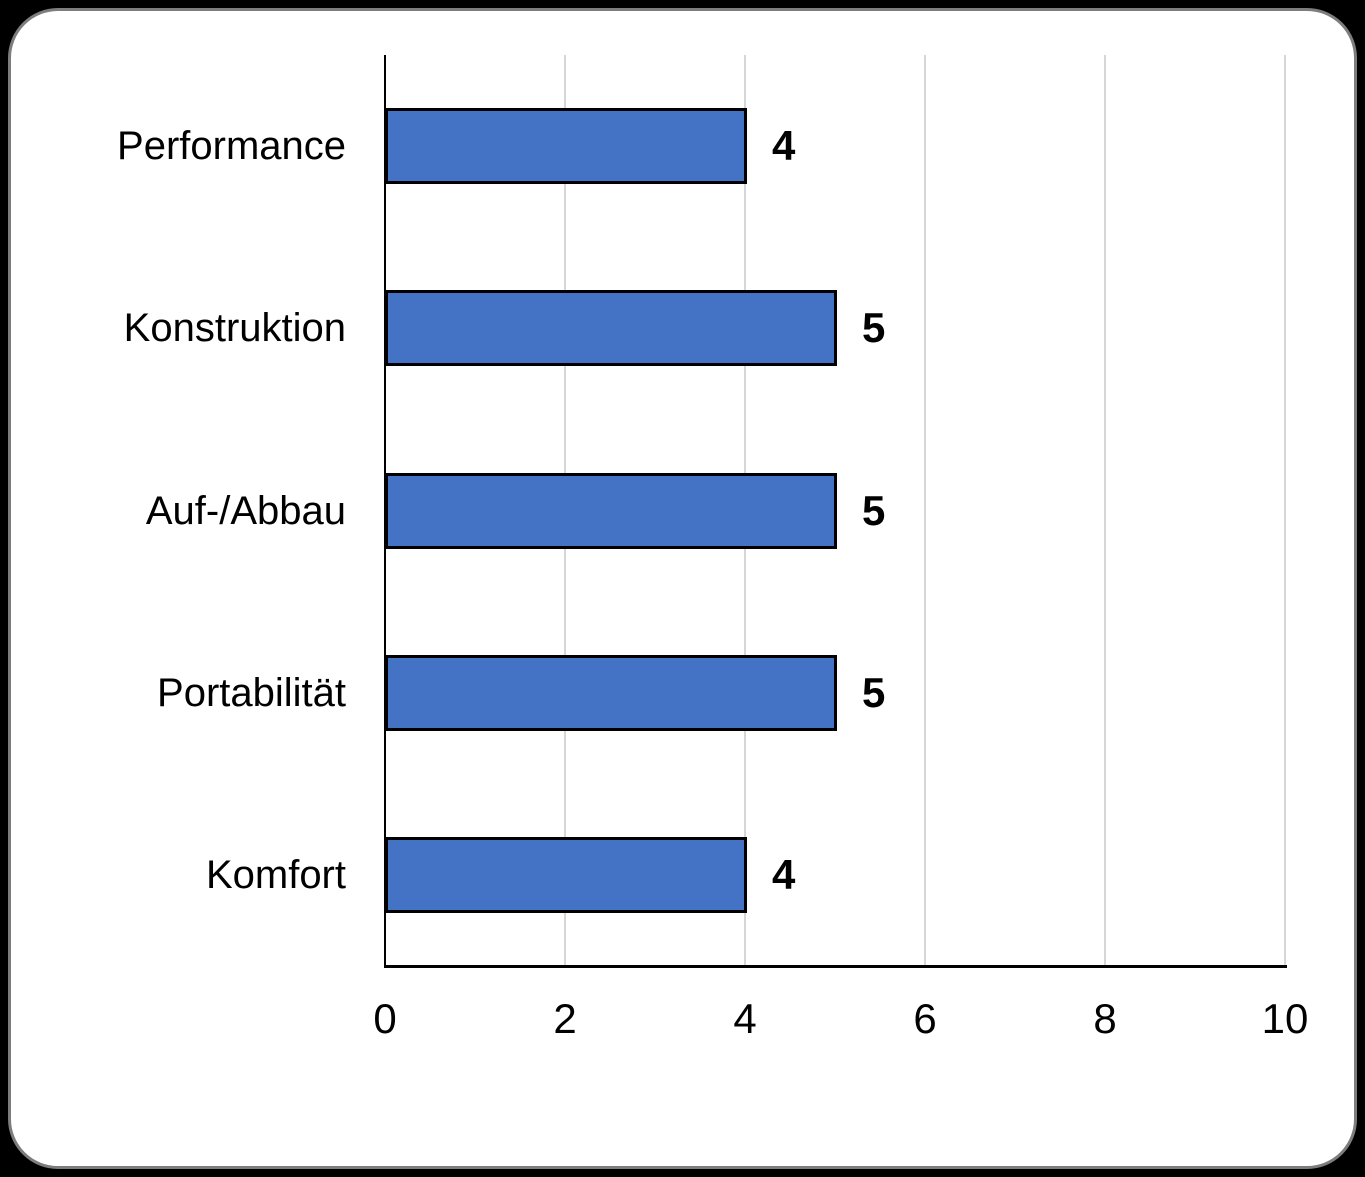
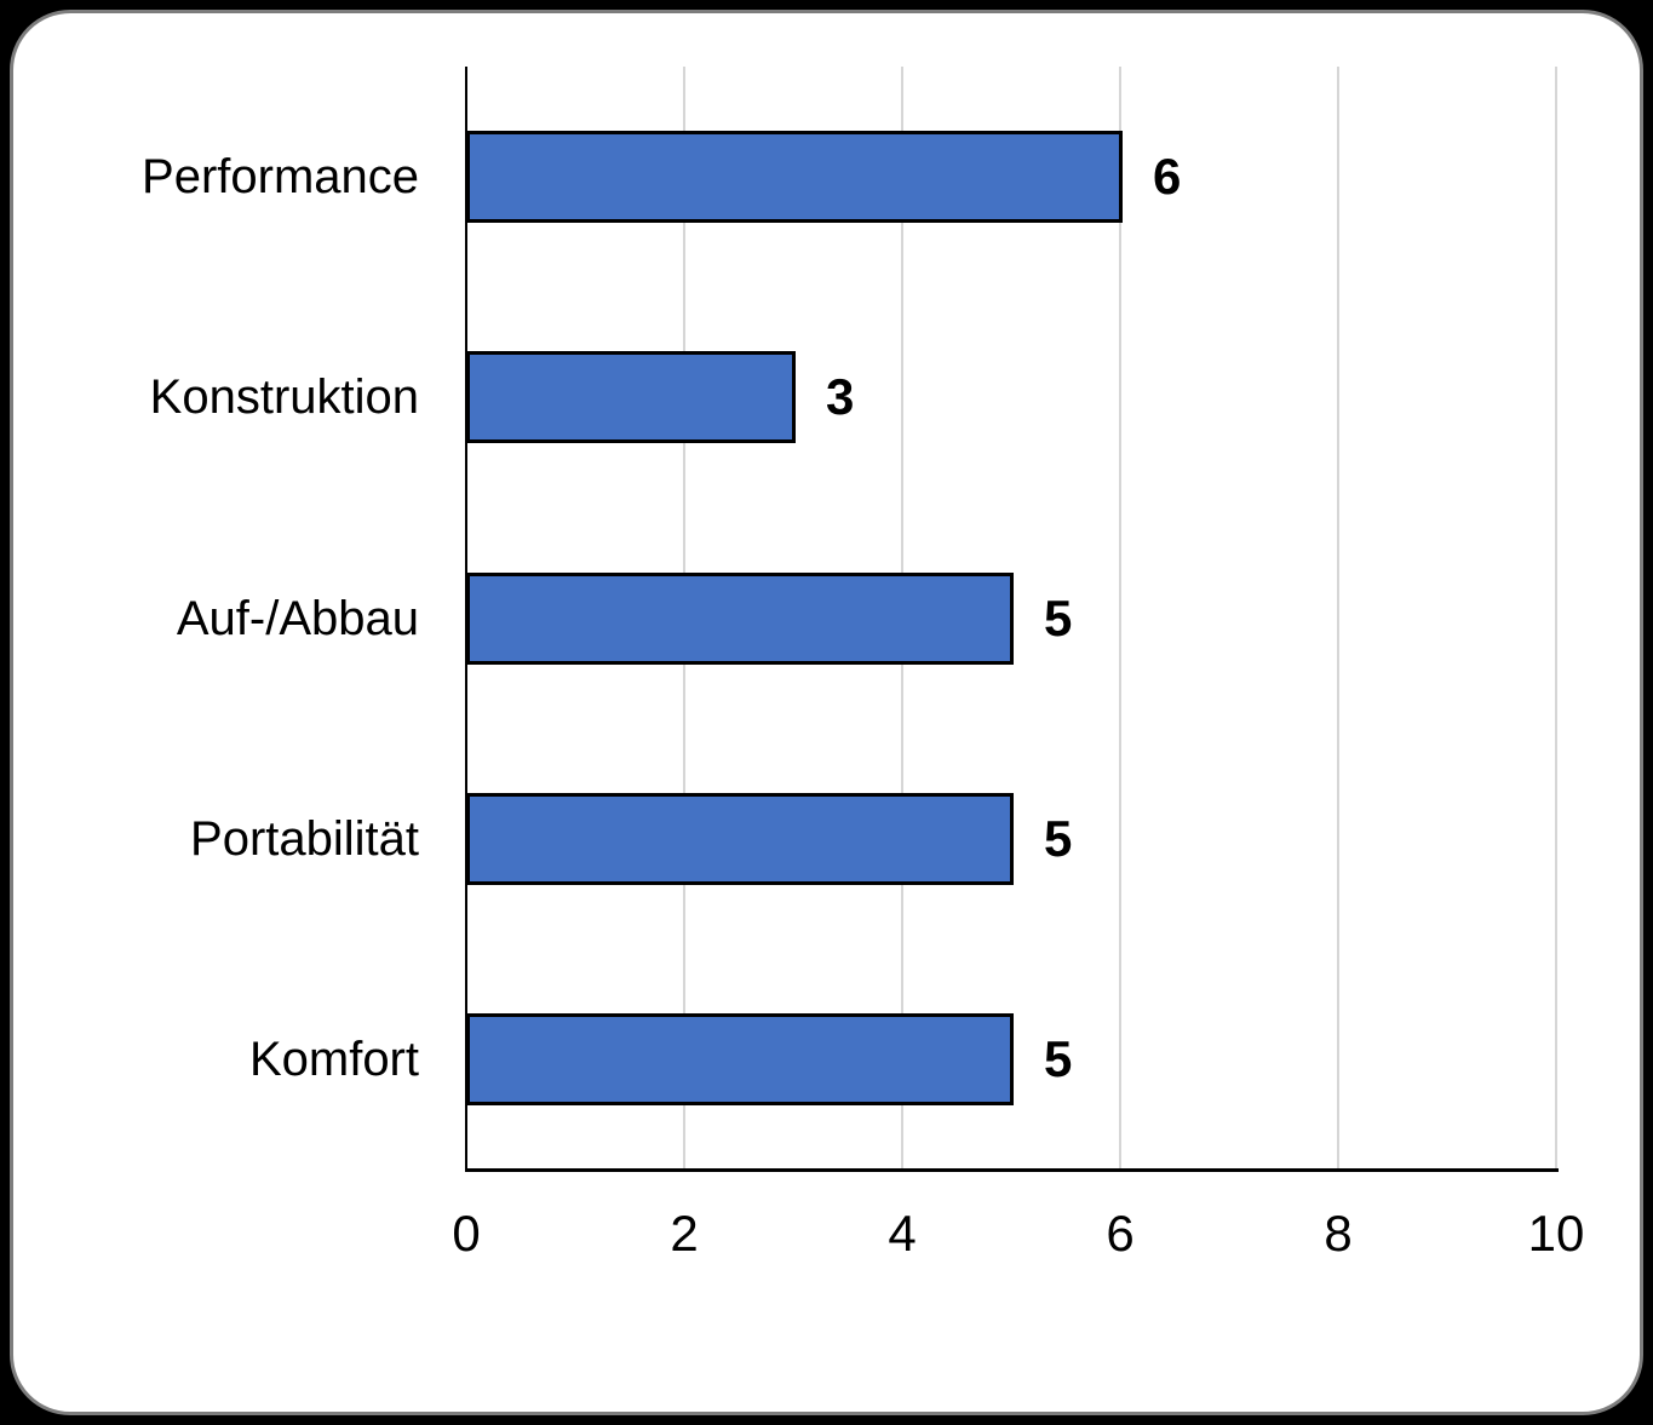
Performance: 4 -> 6
Konstruktion: 5 -> 3
Komfort: 4 -> 5
